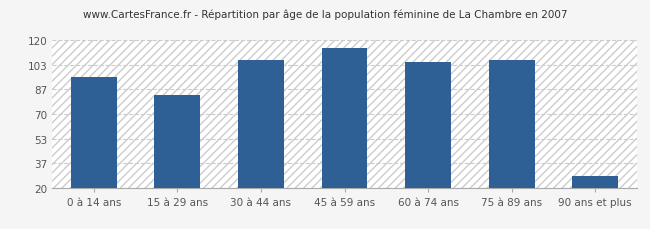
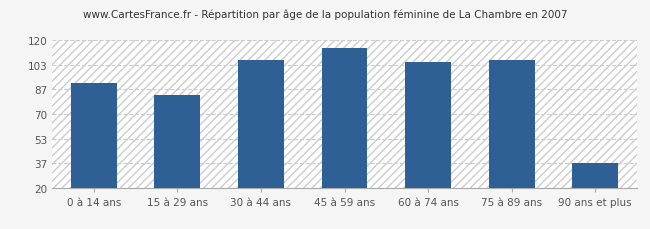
0 à 14 ans: 95 -> 91
90 ans et plus: 28 -> 37
